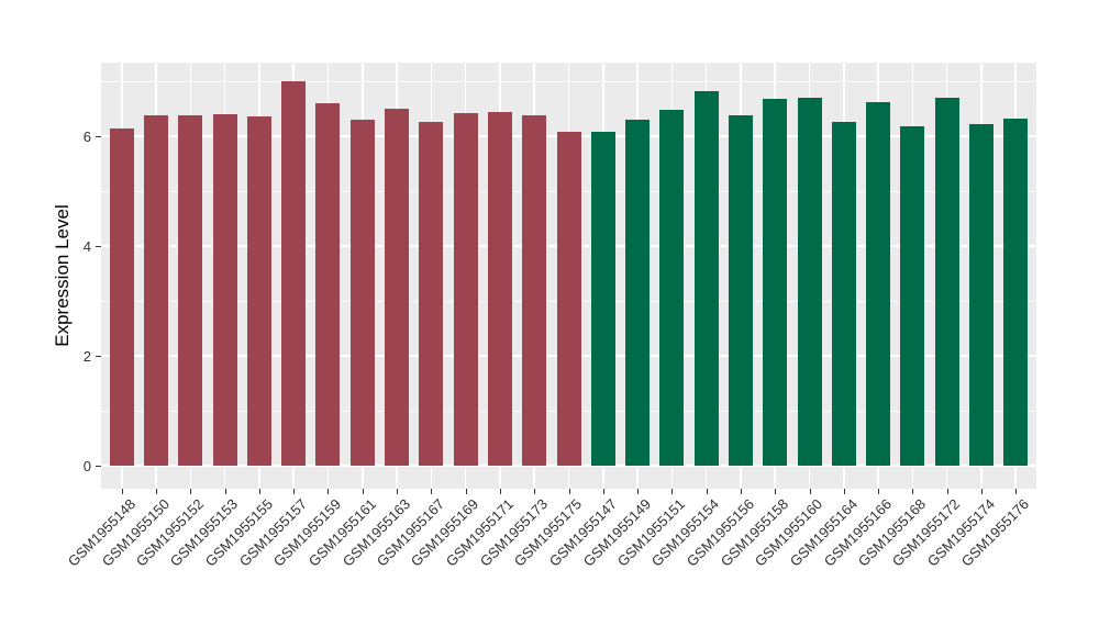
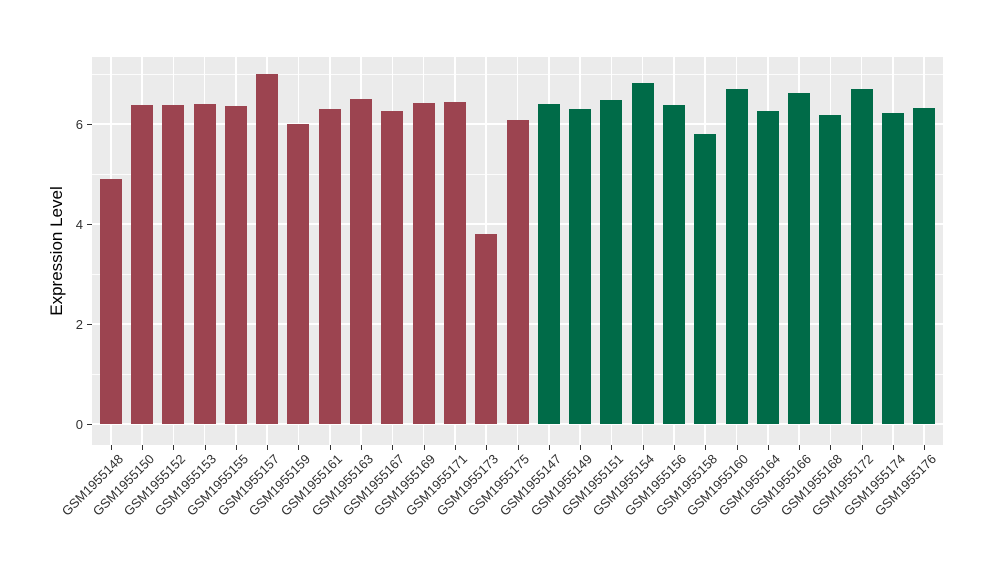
GSM1955148: 6.2 -> 4.9
GSM1955159: 6.6 -> 6.0
GSM1955173: 6.4 -> 3.8
GSM1955147: 6.1 -> 6.4
GSM1955158: 6.7 -> 5.8
